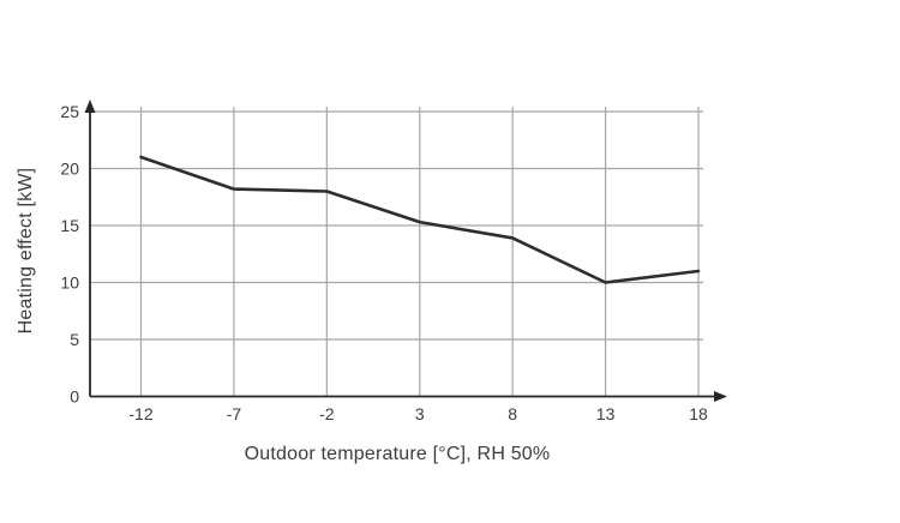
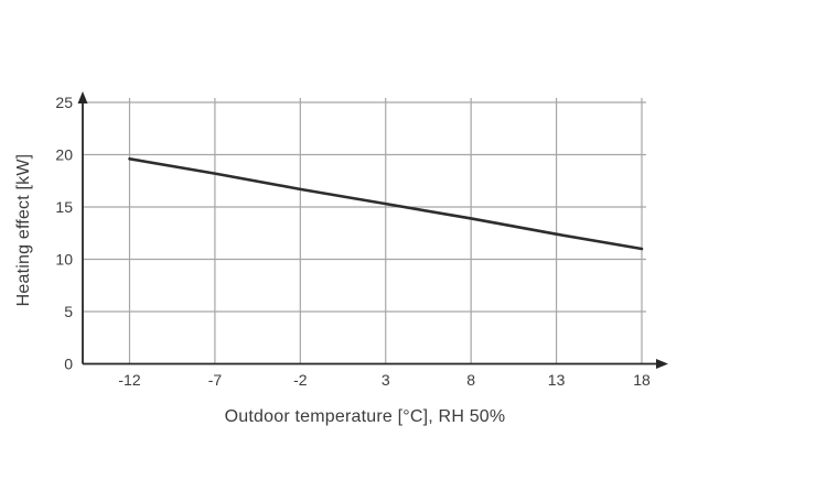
-12: 21 -> 20
-2: 18 -> 17
13: 10 -> 12
